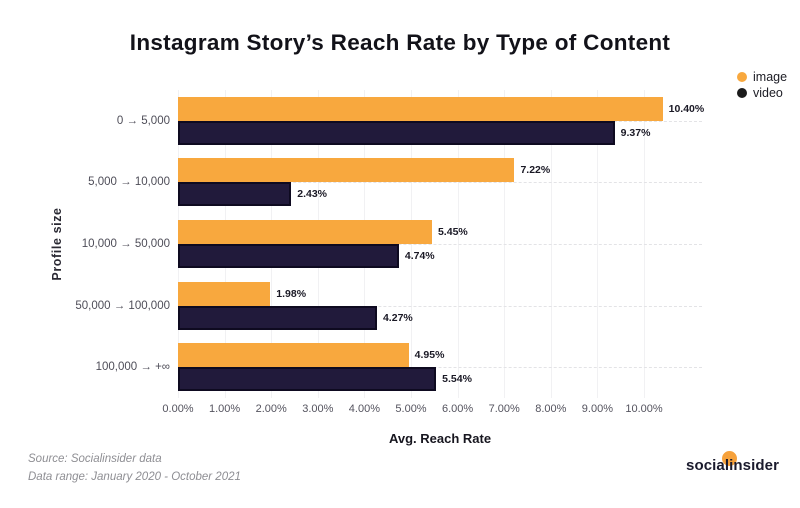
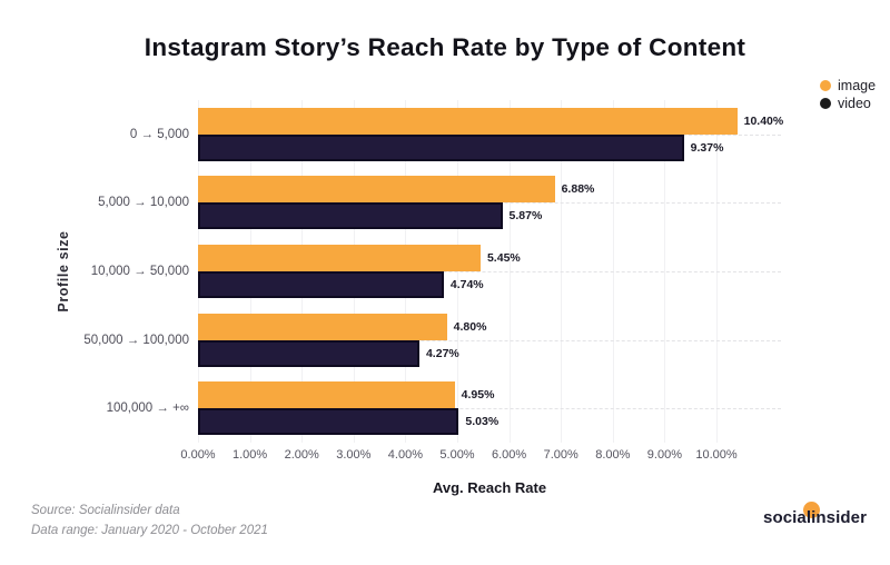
image/5,000 → 10,000: 7.22% -> 6.88%
video/5,000 → 10,000: 2.43% -> 5.87%
image/50,000 → 100,000: 1.98% -> 4.80%
video/100,000 → +∞: 5.54% -> 5.03%
